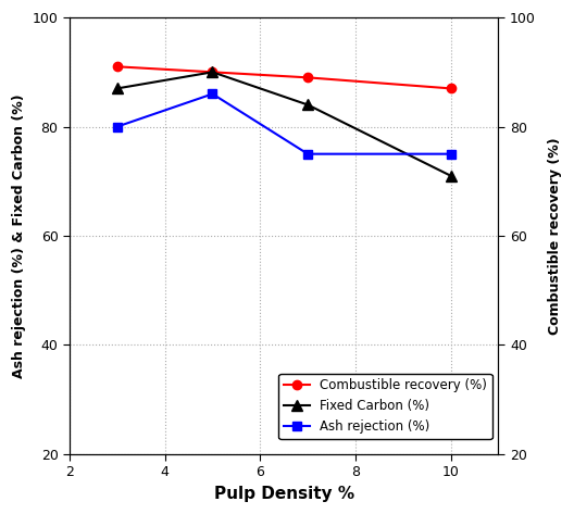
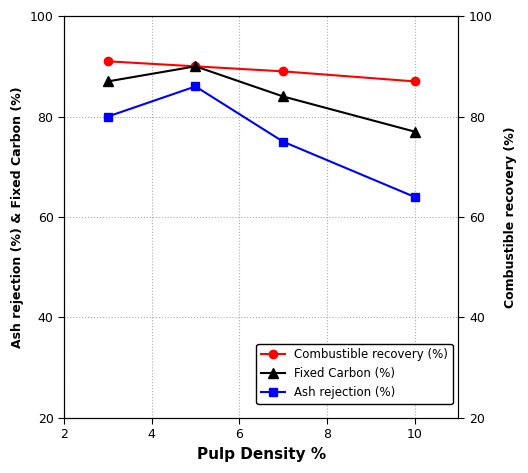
Fixed Carbon (%)/10: 71 -> 77
Ash rejection (%)/10: 75 -> 64
